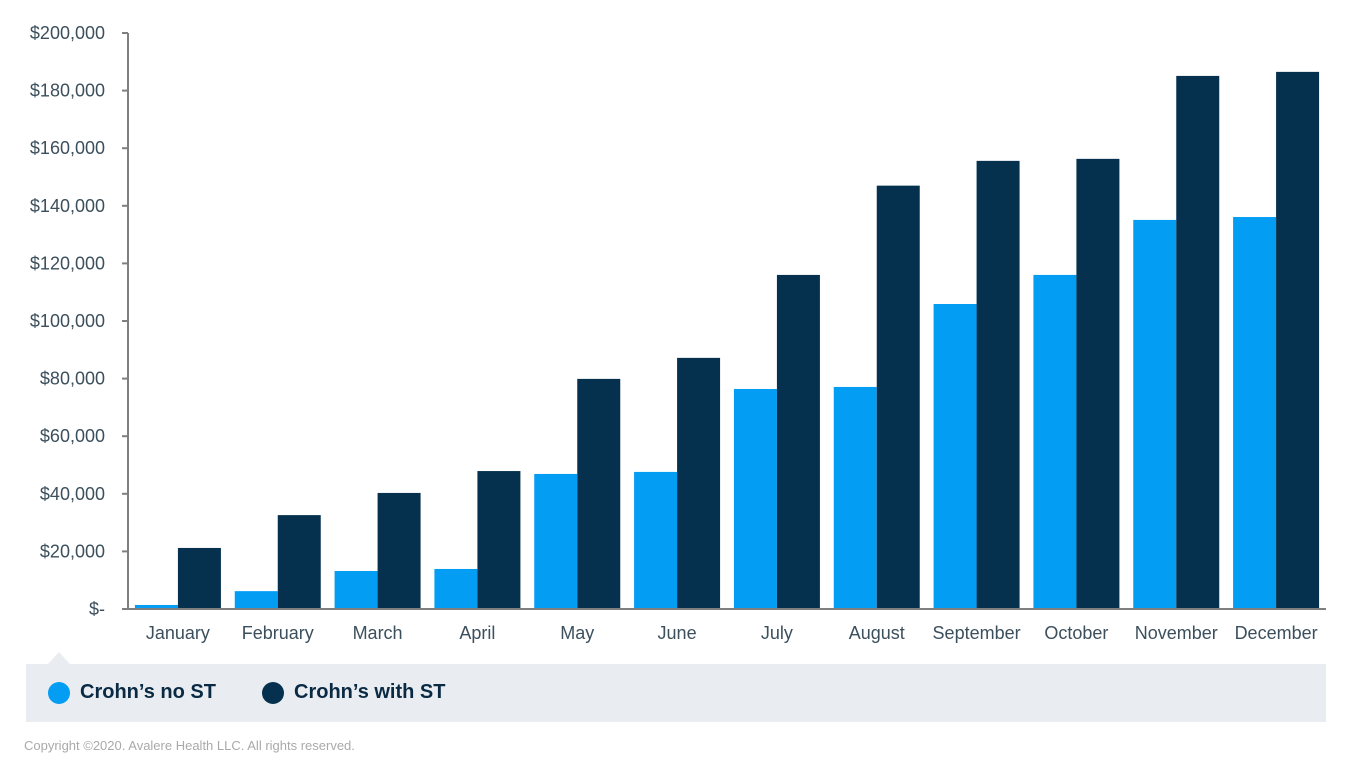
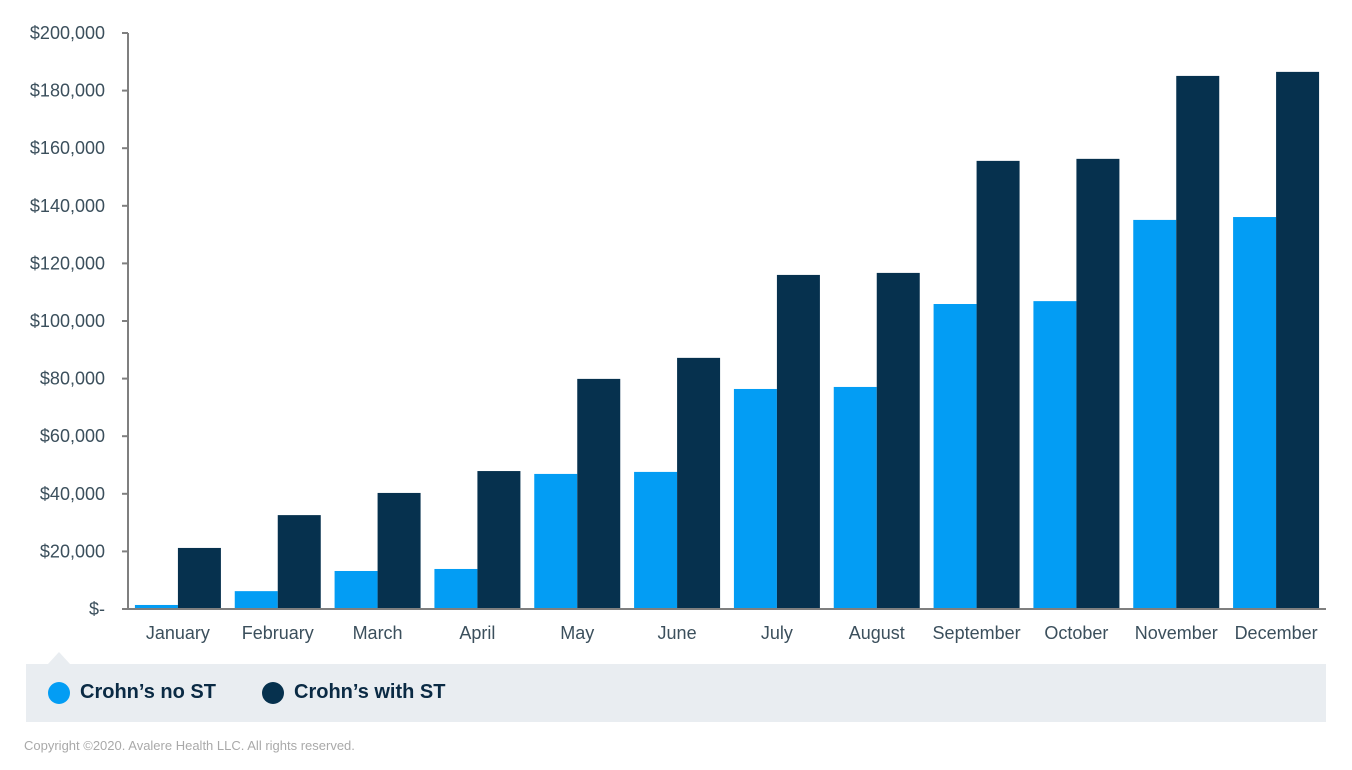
Crohn’s with ST/August: $147000 -> $117000
Crohn’s no ST/October: $116000 -> $107000
